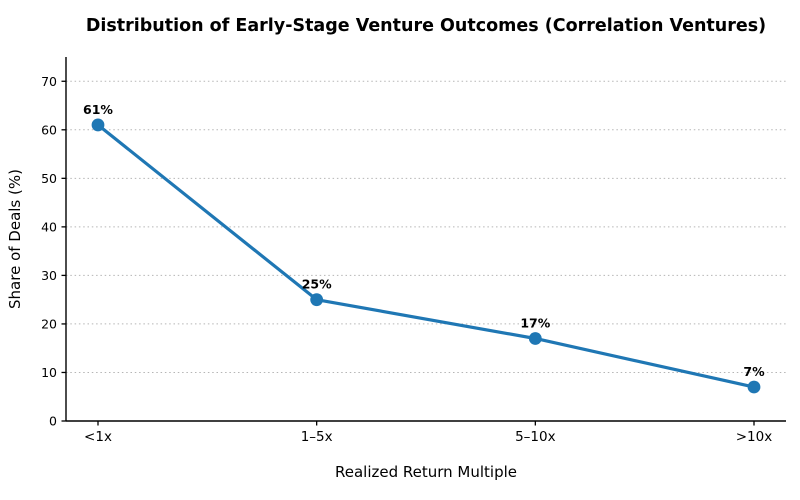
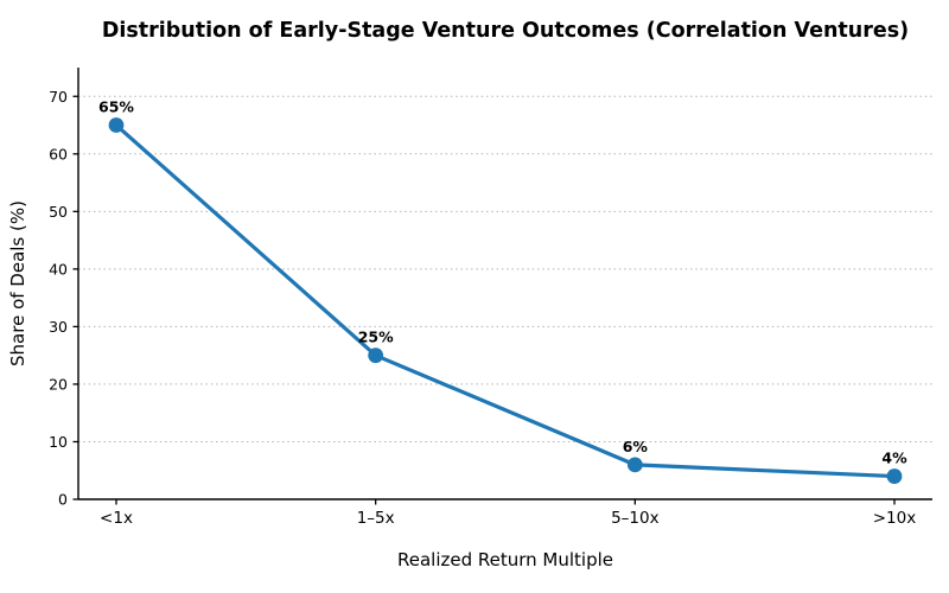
<1x: 61% -> 65%
5–10x: 17% -> 6%
>10x: 7% -> 4%
